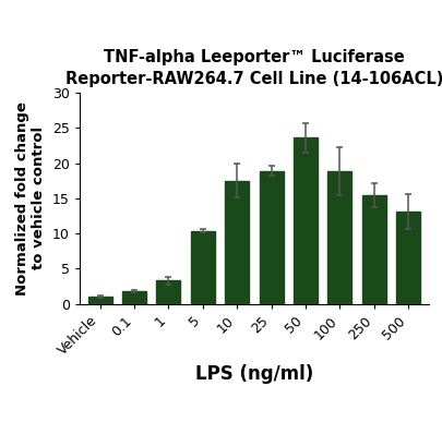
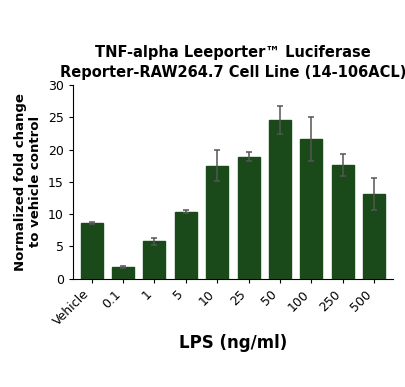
Vehicle: 1.1 -> 8.6
1: 3.3 -> 5.8
50: 23.6 -> 24.6
100: 18.9 -> 21.6
250: 15.5 -> 17.6
